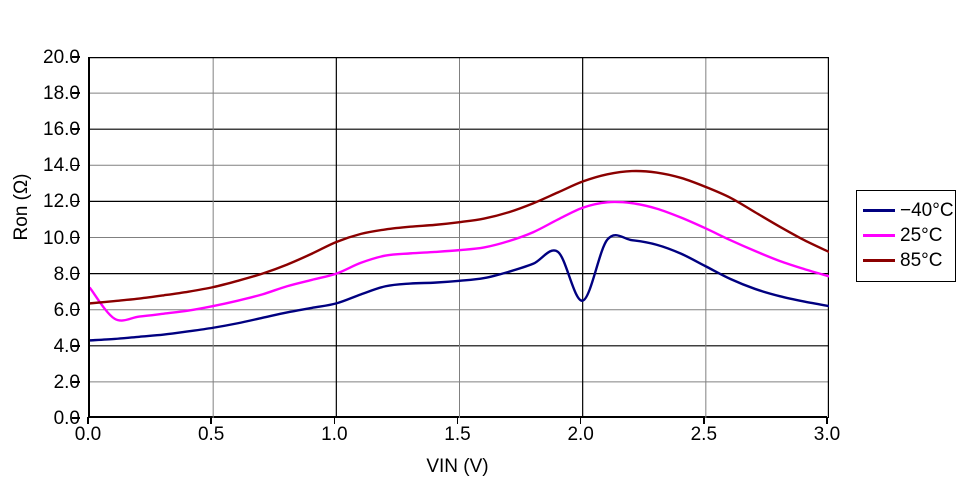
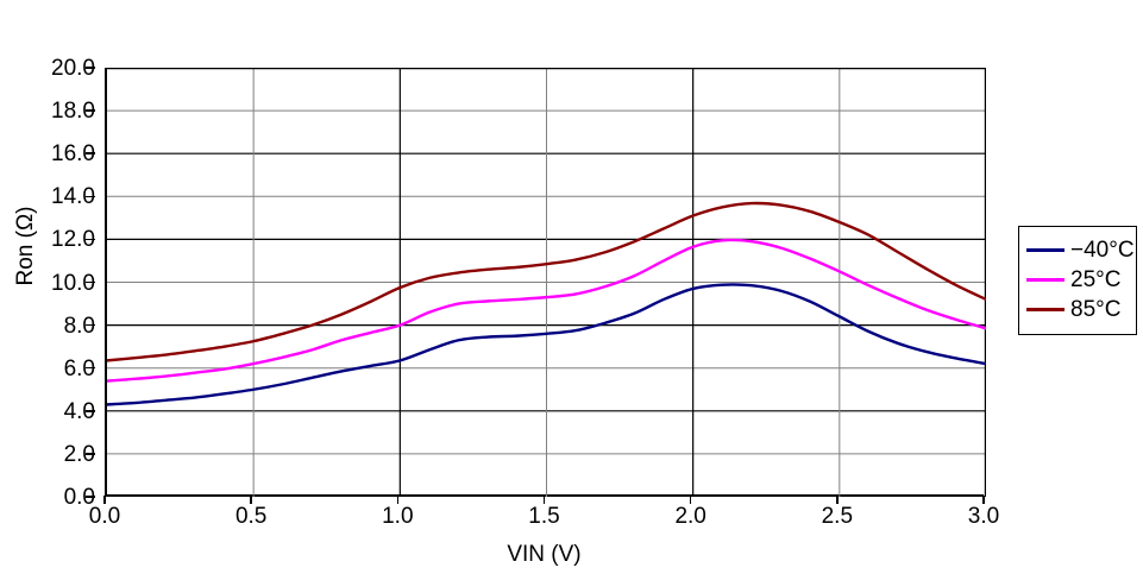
25°C/0.0: 7.2 -> 5.4
−40°C/2.0: 6.5 -> 9.7
